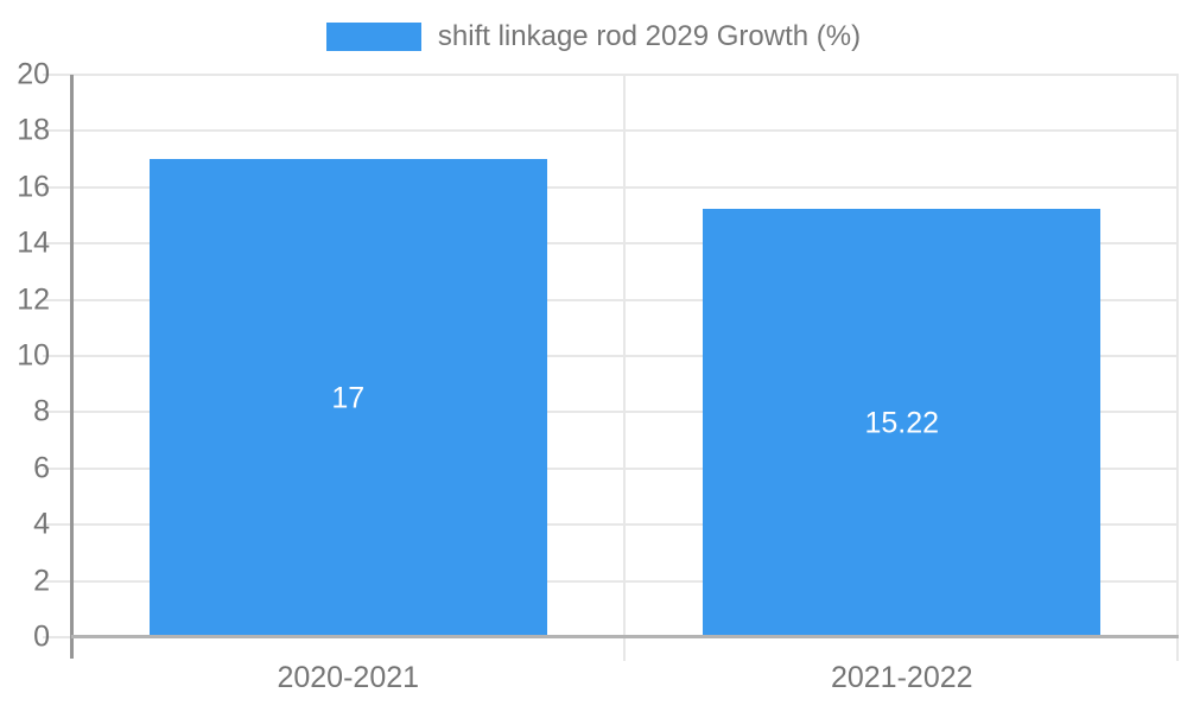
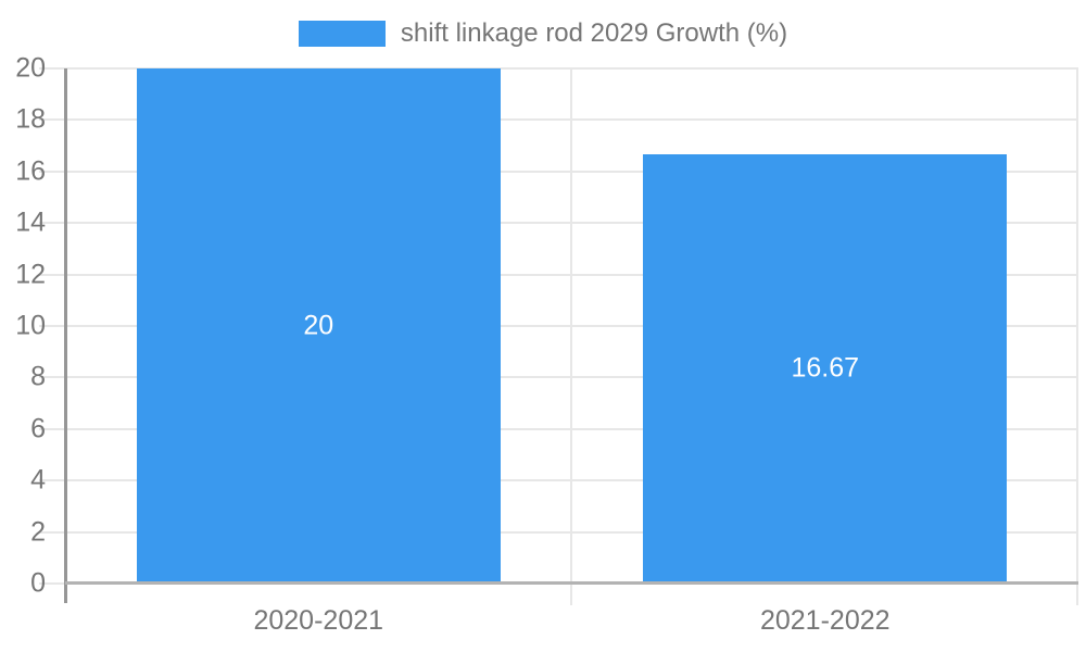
2020-2021: 17 -> 20
2021-2022: 15.22 -> 16.67
